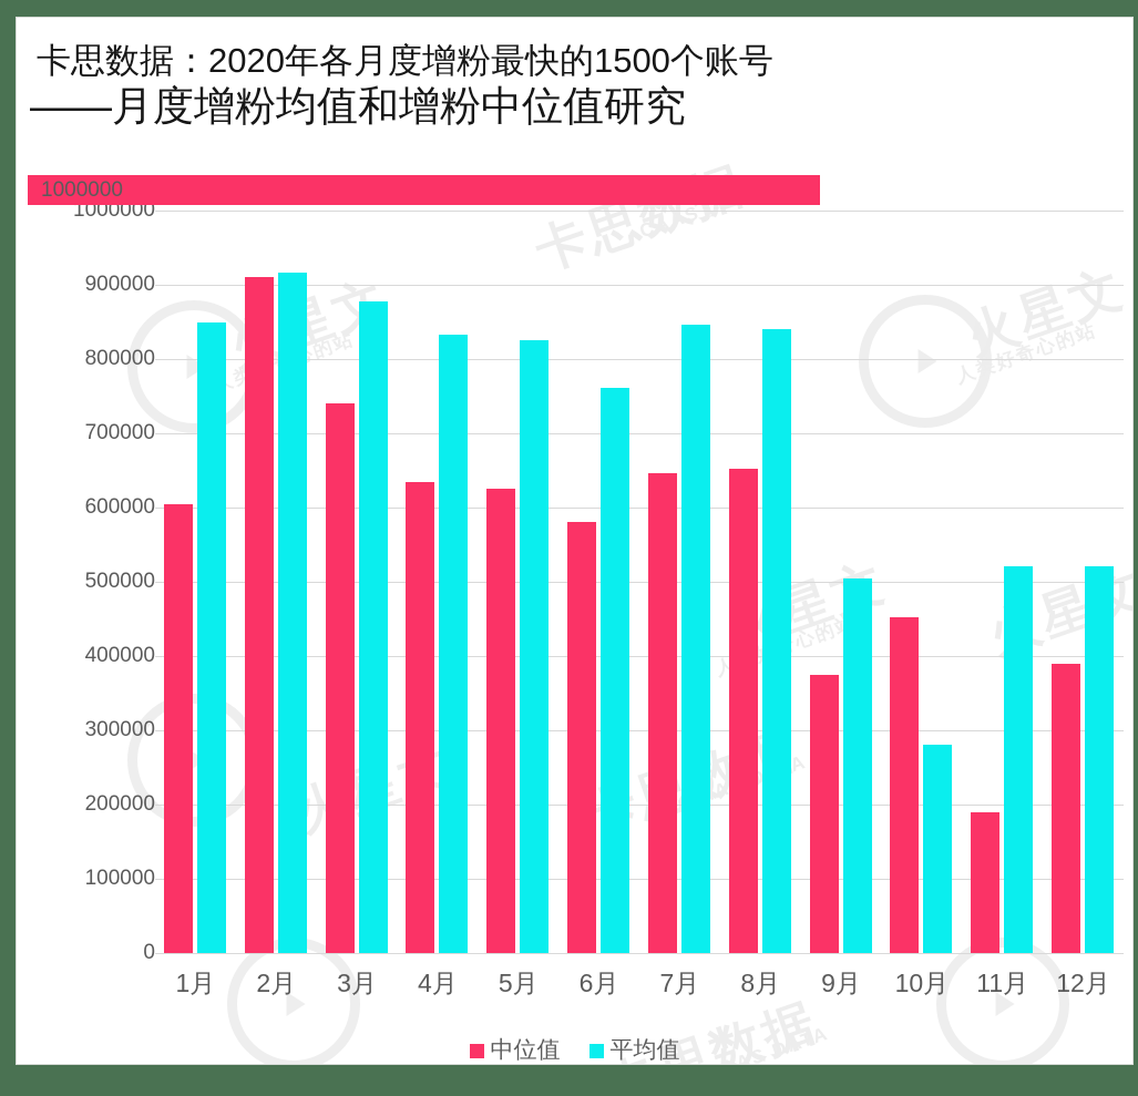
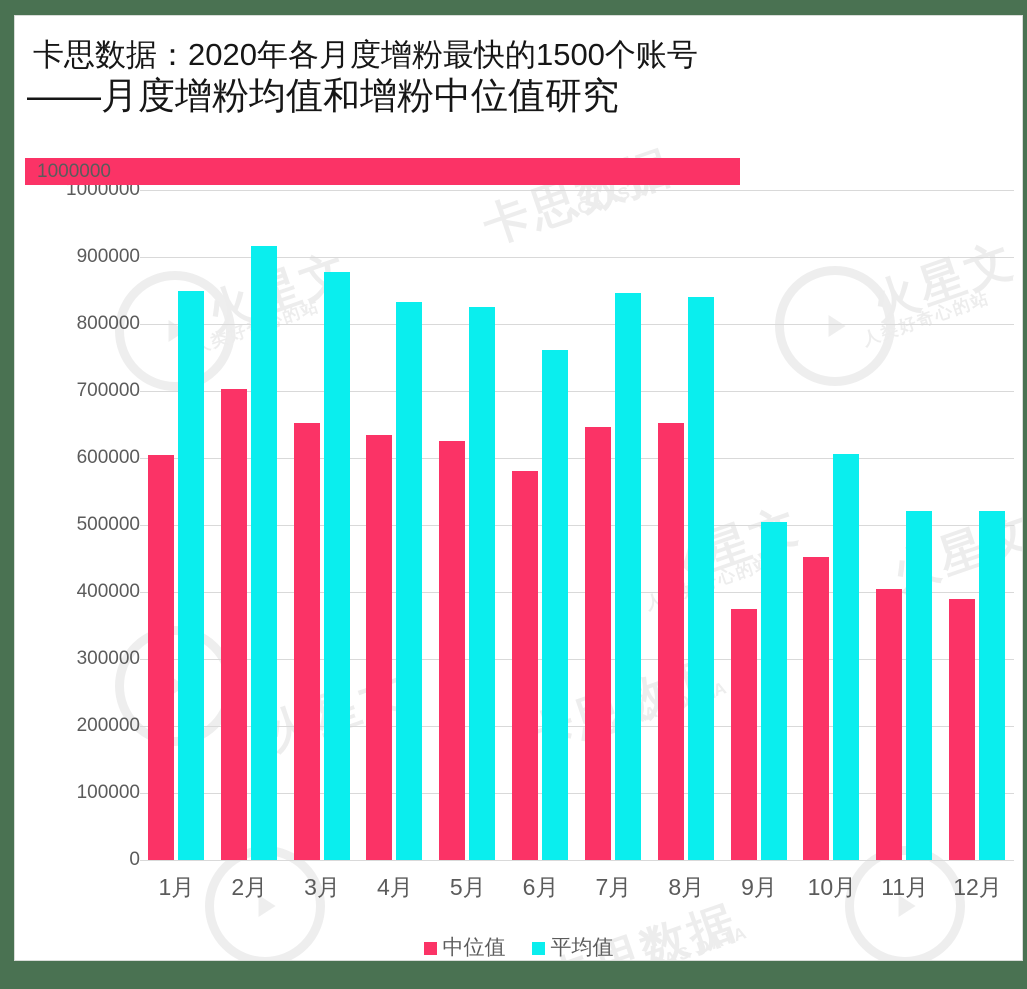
中位值/2月: 910000 -> 700000
中位值/3月: 740000 -> 650000
平均值/10月: 280000 -> 610000
中位值/11月: 190000 -> 400000
